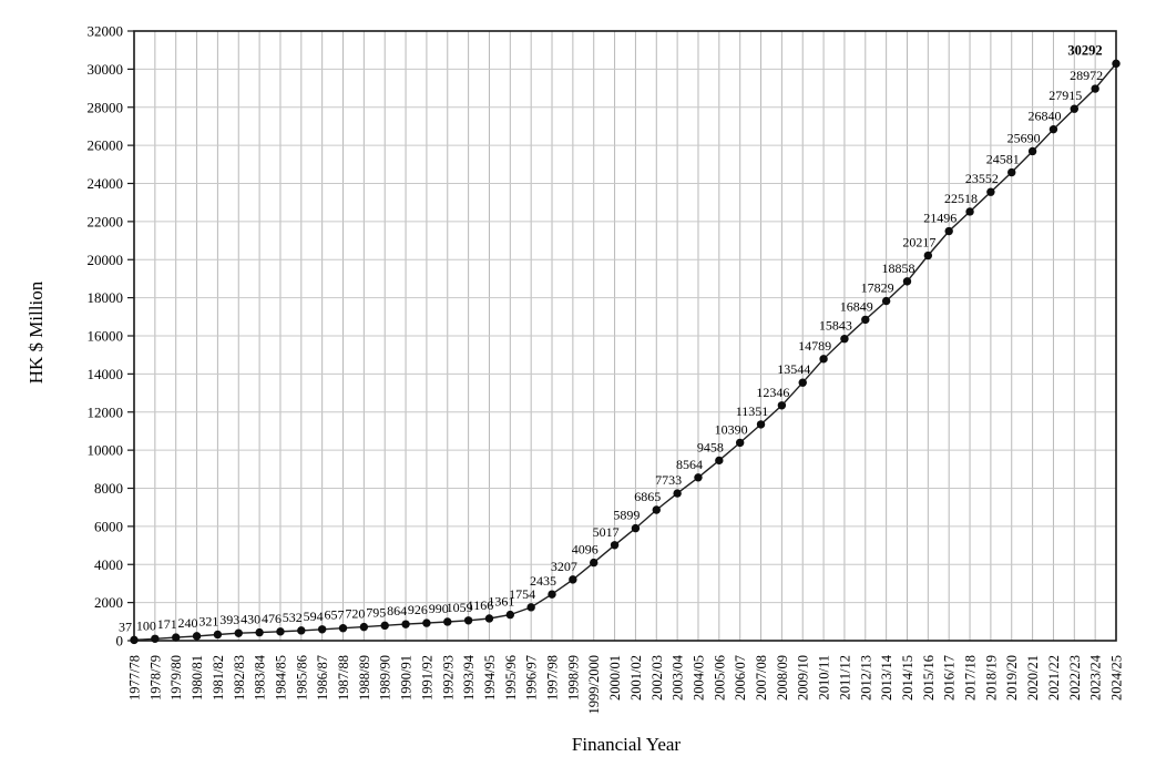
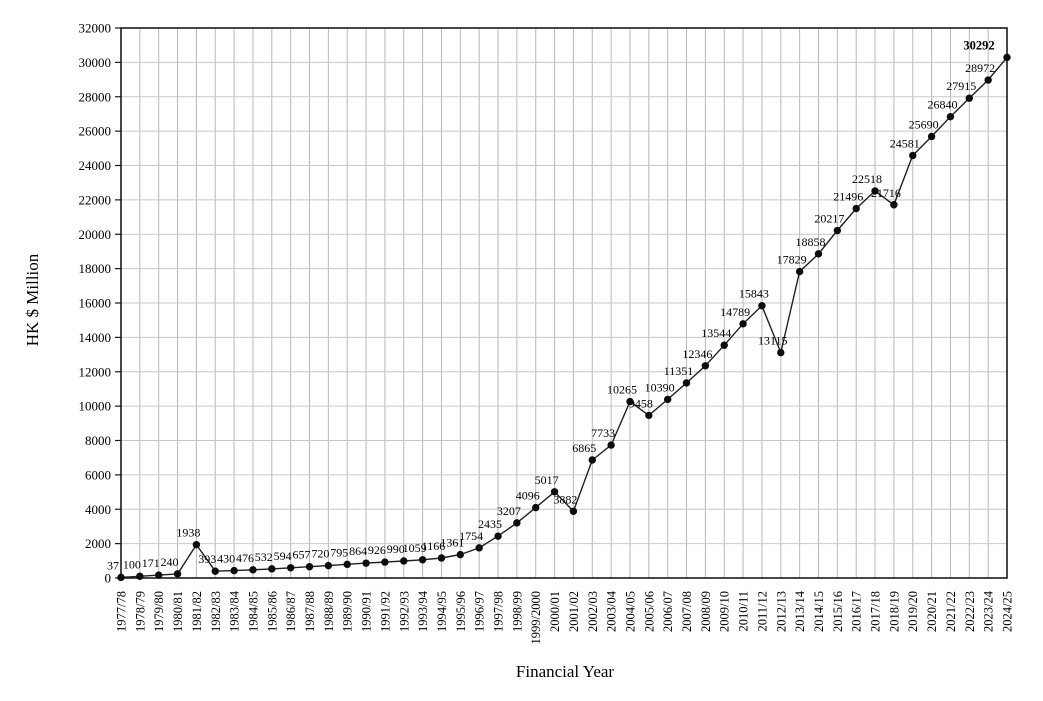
1981/82: 321 -> 1938
2001/02: 5899 -> 3882
2004/05: 8564 -> 10265
2012/13: 16849 -> 13115
2018/19: 23552 -> 21716
